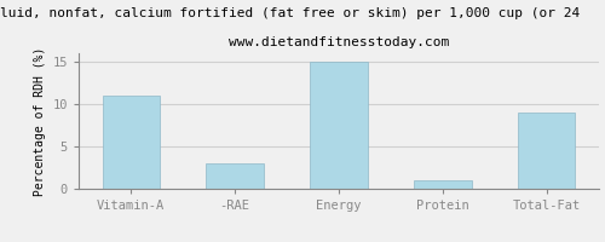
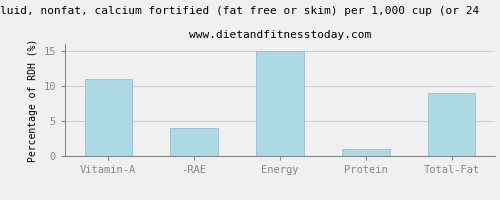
-RAE: 3 -> 4
